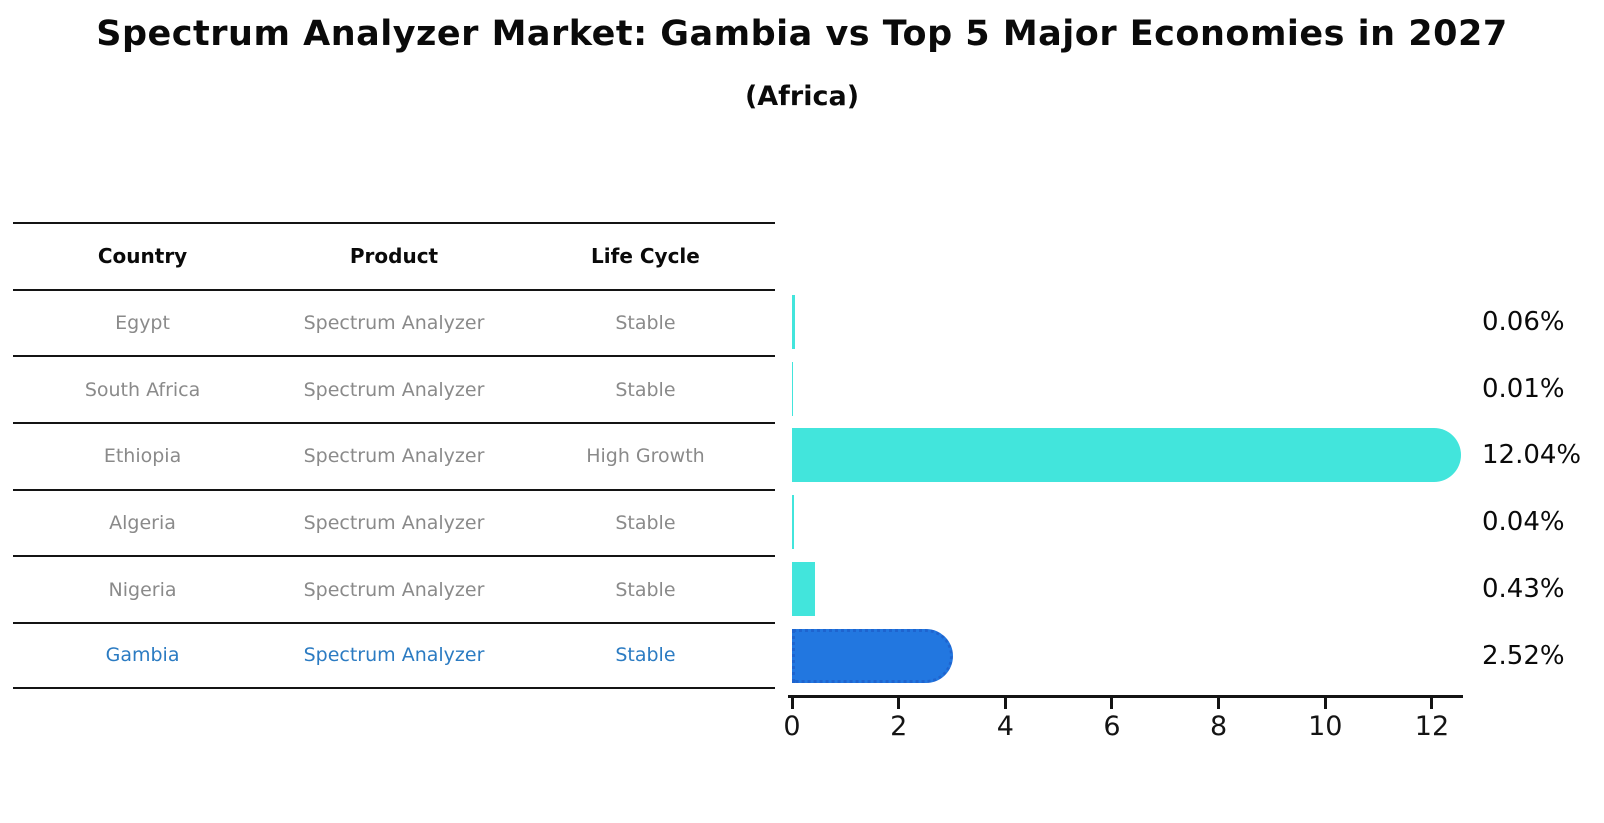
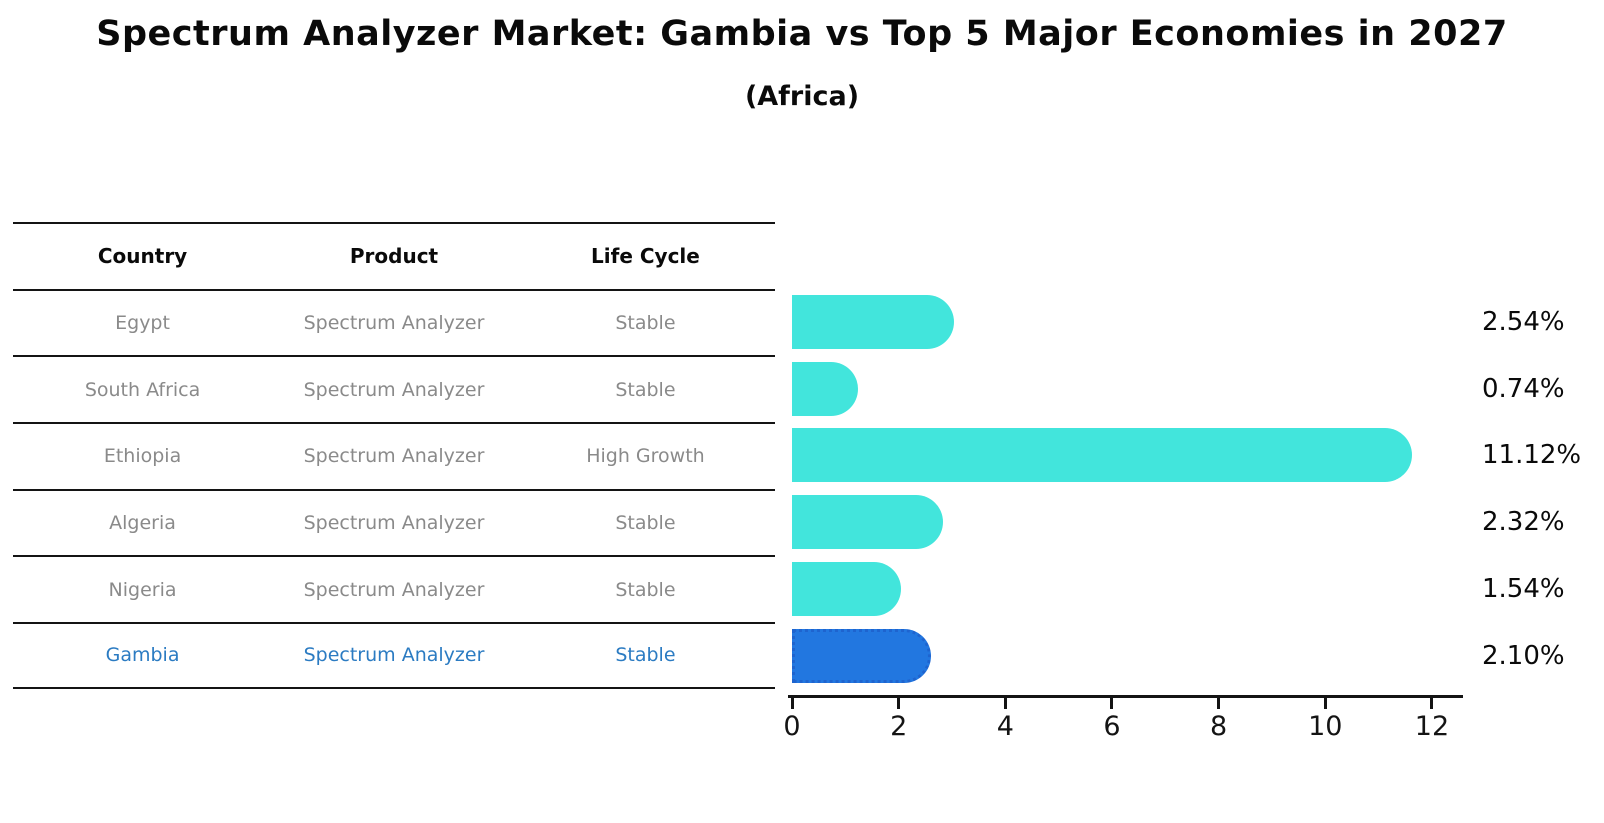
Egypt: 0.06% -> 2.54%
South Africa: 0.01% -> 0.74%
Ethiopia: 12.04% -> 11.12%
Algeria: 0.04% -> 2.32%
Nigeria: 0.43% -> 1.54%
Gambia: 2.52% -> 2.10%
